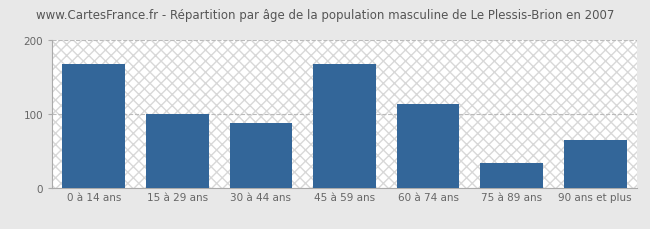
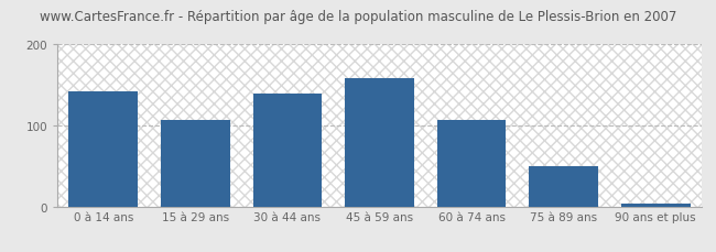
0 à 14 ans: 168 -> 142
15 à 29 ans: 100 -> 107
30 à 44 ans: 88 -> 140
45 à 59 ans: 168 -> 158
60 à 74 ans: 114 -> 107
75 à 89 ans: 34 -> 50
90 ans et plus: 64 -> 3
